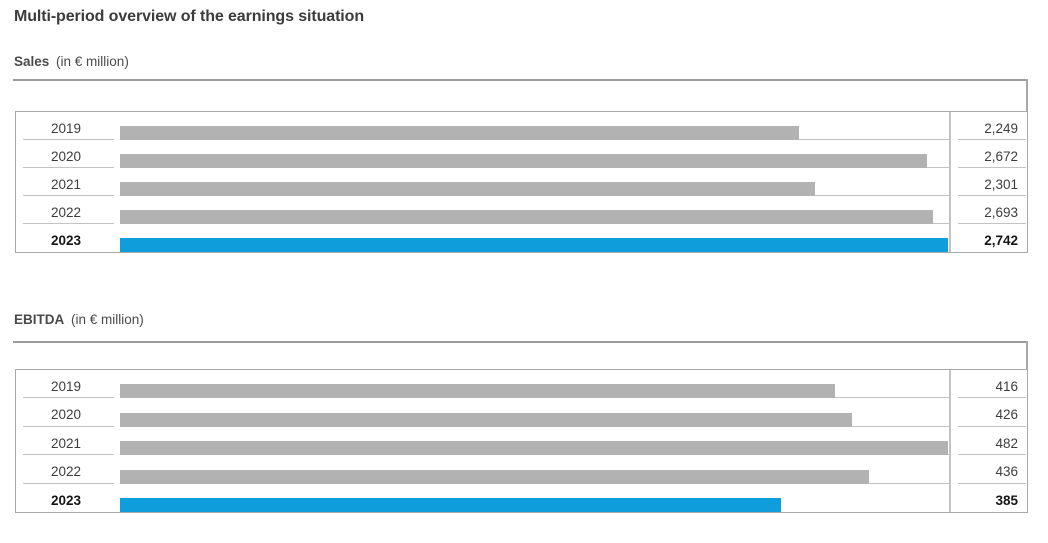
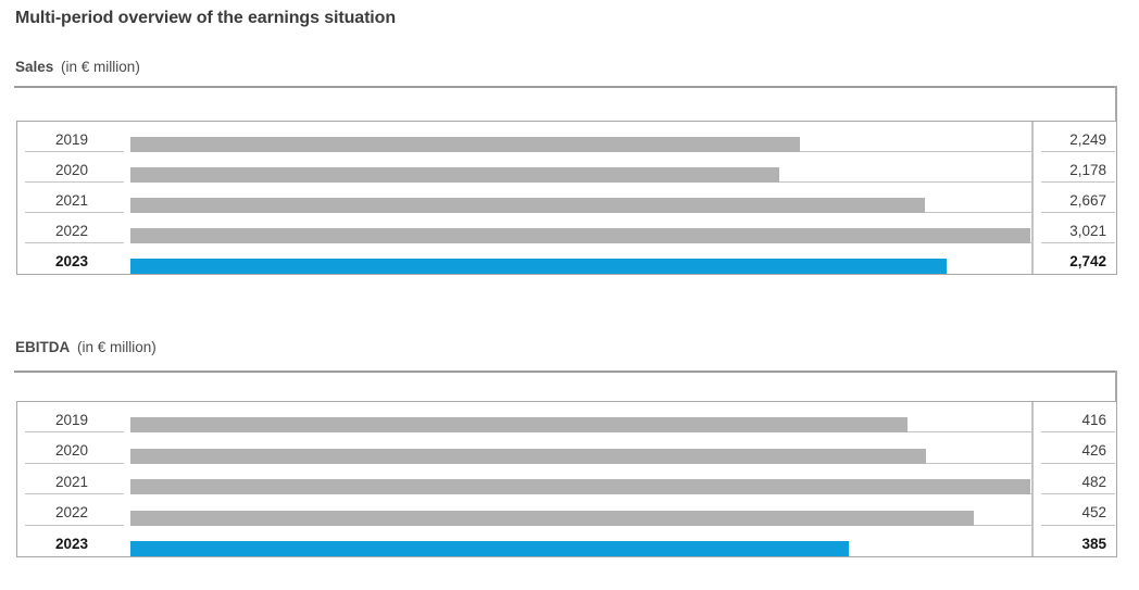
Sales/2020: 2,672 -> 2,178
Sales/2021: 2,301 -> 2,667
Sales/2022: 2,693 -> 3,021
EBITDA/2022: 436 -> 452
